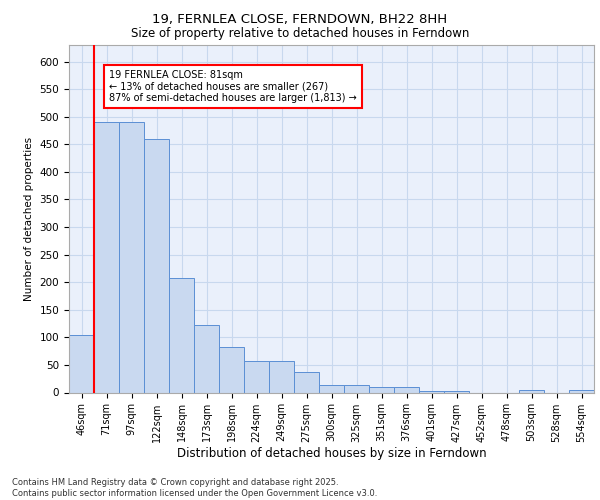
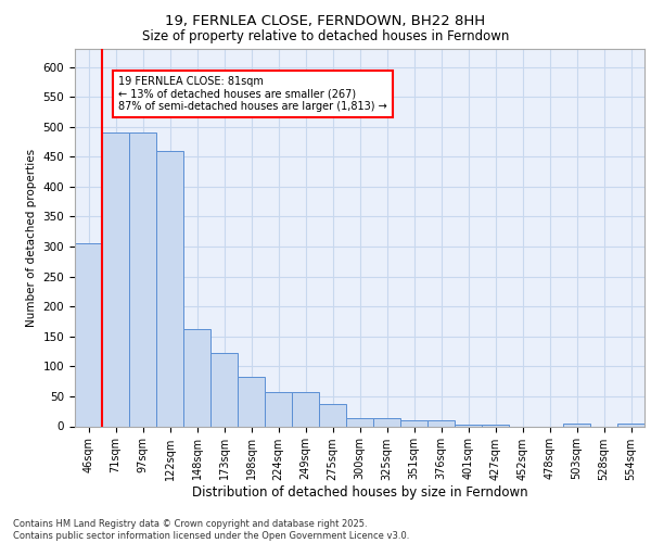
46sqm: 105 -> 306
148sqm: 207 -> 162
